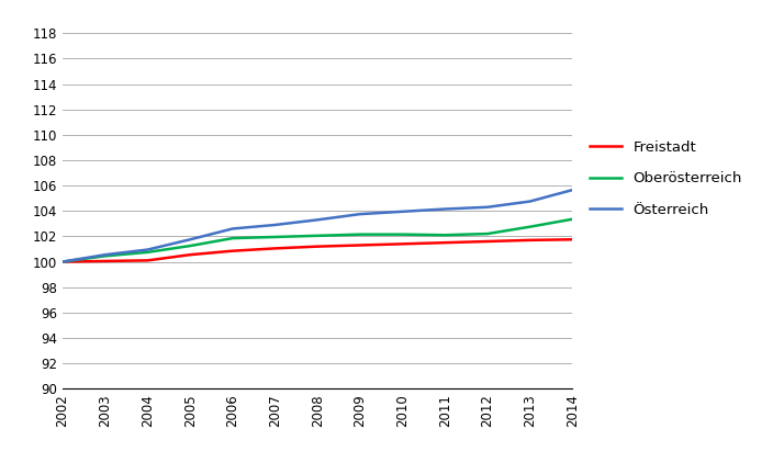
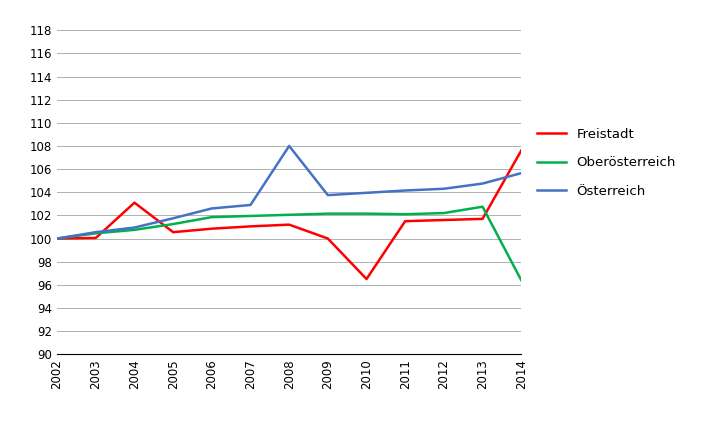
Freistadt/2004: 100.1 -> 103.1
Österreich/2008: 103.3 -> 108.0
Freistadt/2009: 101.3 -> 100.0
Freistadt/2010: 101.4 -> 96.5
Freistadt/2014: 101.8 -> 107.6
Oberösterreich/2014: 103.3 -> 96.4
